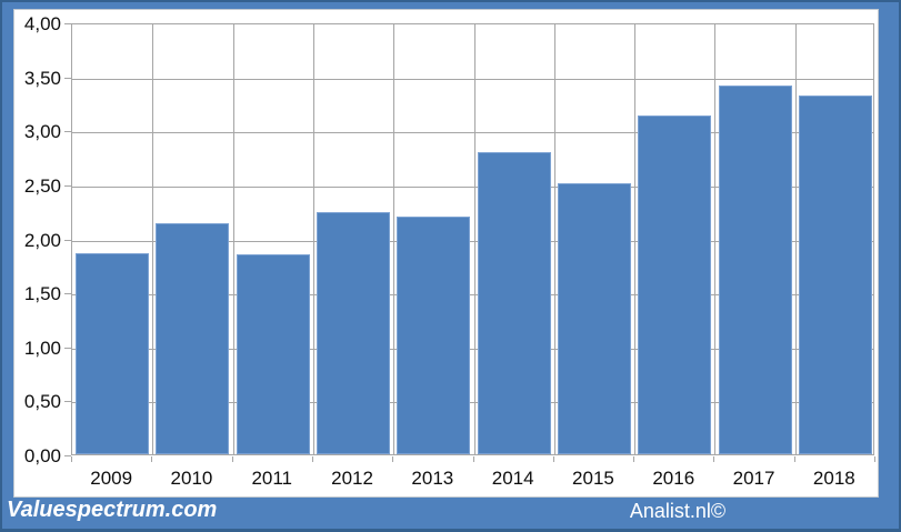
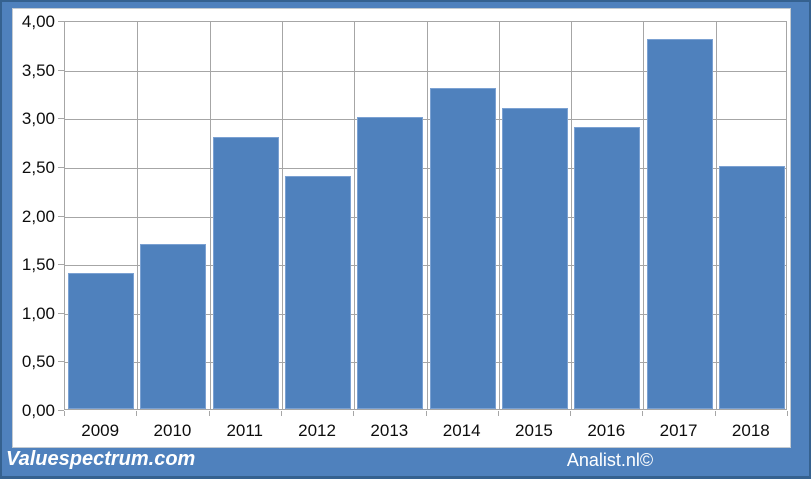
2009: 1,9 -> 1,4
2010: 2,1 -> 1,7
2011: 1,9 -> 2,8
2012: 2,2 -> 2,4
2013: 2,2 -> 3,0
2014: 2,8 -> 3,3
2015: 2,5 -> 3,1
2016: 3,1 -> 2,9
2017: 3,4 -> 3,8
2018: 3,3 -> 2,5
